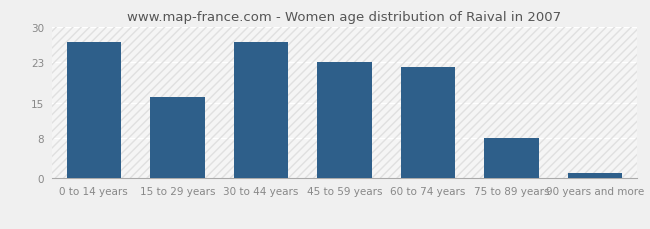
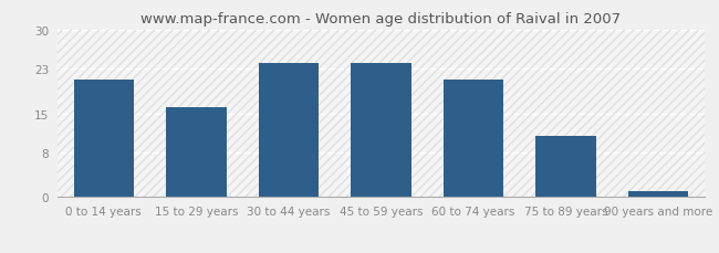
0 to 14 years: 27 -> 21
30 to 44 years: 27 -> 24
45 to 59 years: 23 -> 24
60 to 74 years: 22 -> 21
75 to 89 years: 8 -> 11
